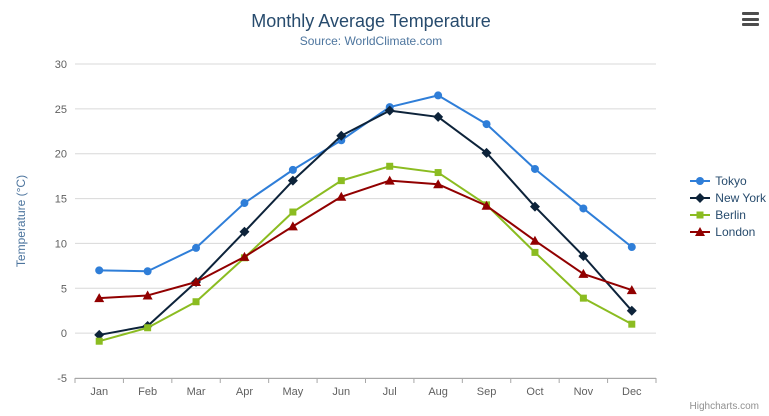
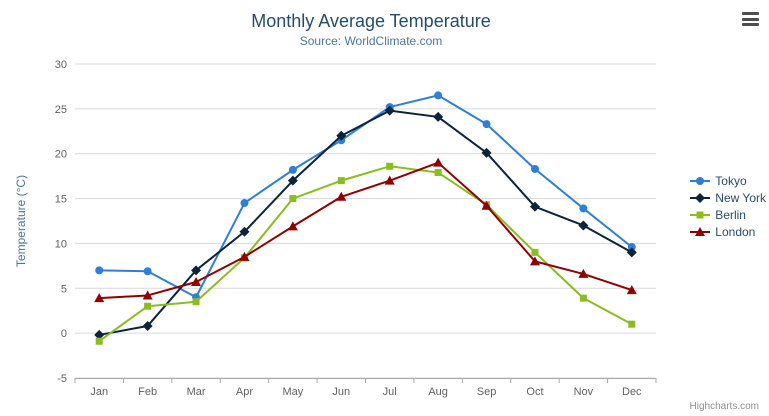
Berlin/Feb: 1 -> 3
Tokyo/Mar: 10 -> 4
New York/Mar: 6 -> 7
Berlin/May: 14 -> 15
London/Aug: 17 -> 19
London/Oct: 10 -> 8
New York/Nov: 9 -> 12
New York/Dec: 2 -> 9
